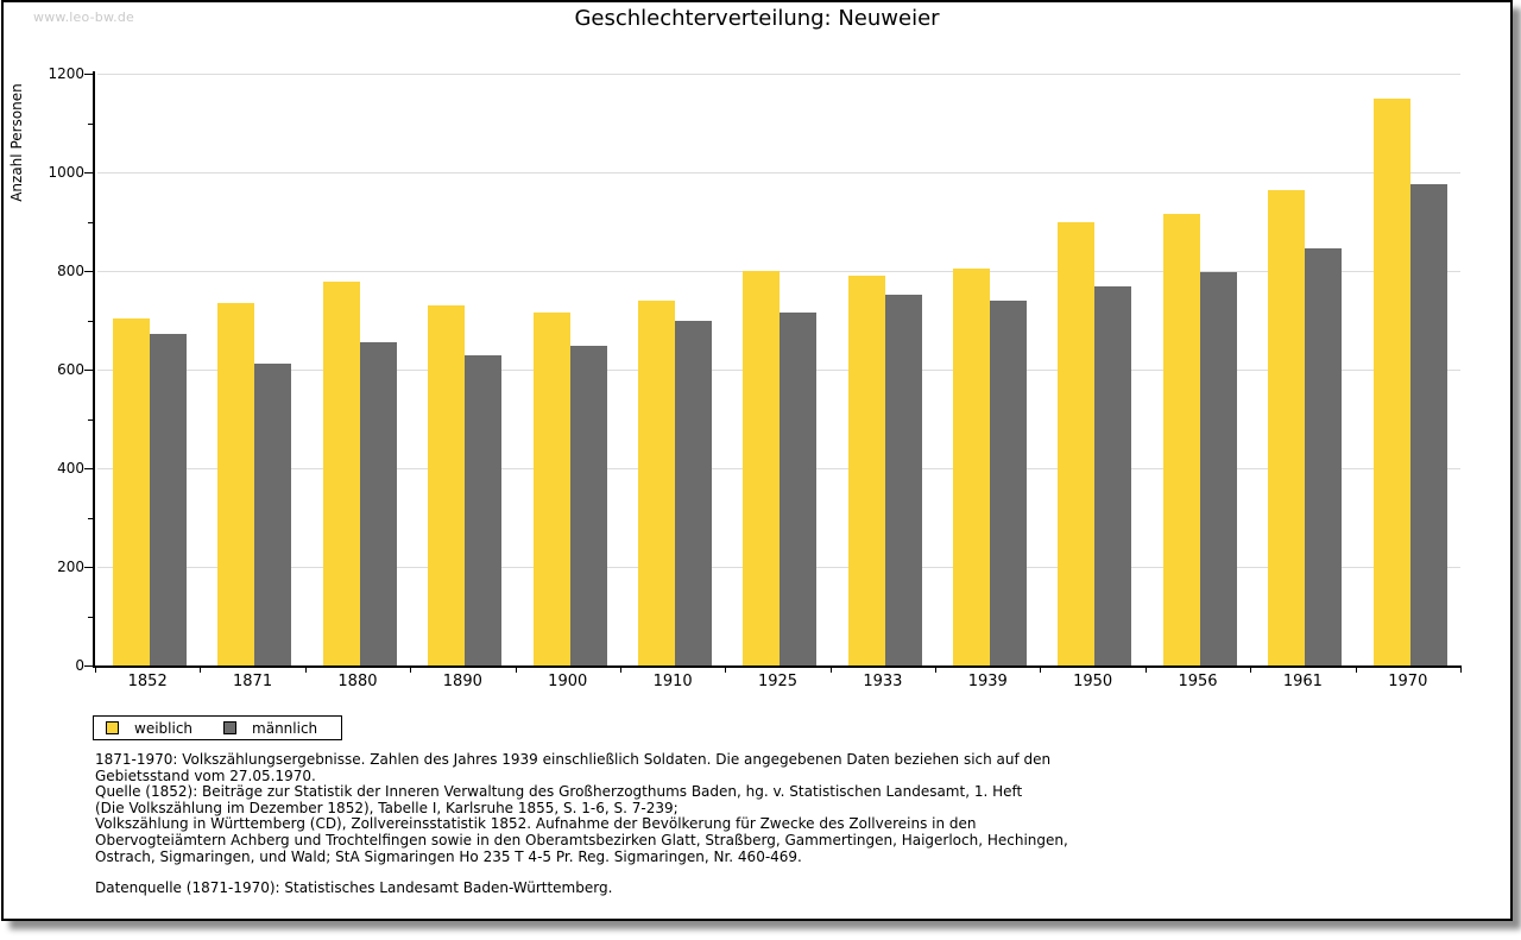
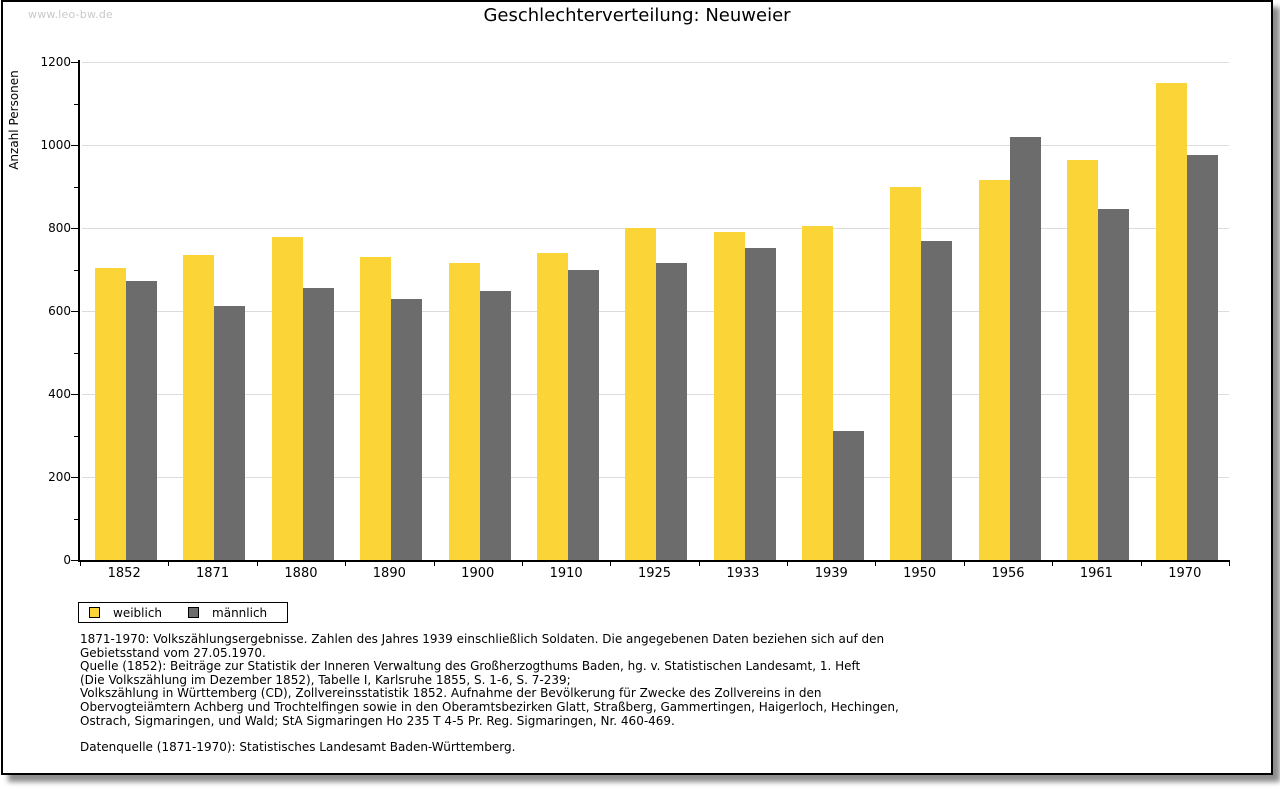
männlich/1939: 740 -> 310
männlich/1956: 800 -> 1020
